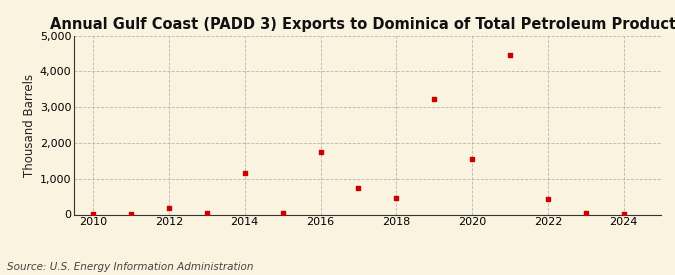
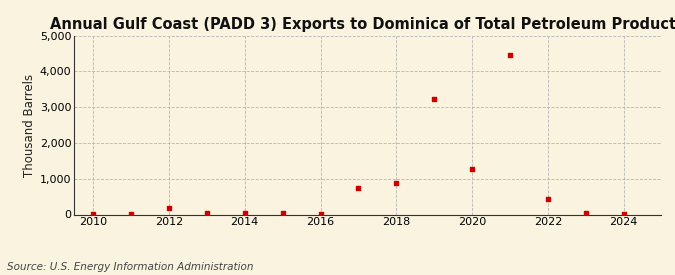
2014: 1,150 -> 40
2016: 1,750 -> 10
2018: 450 -> 870
2020: 1,550 -> 1,270
